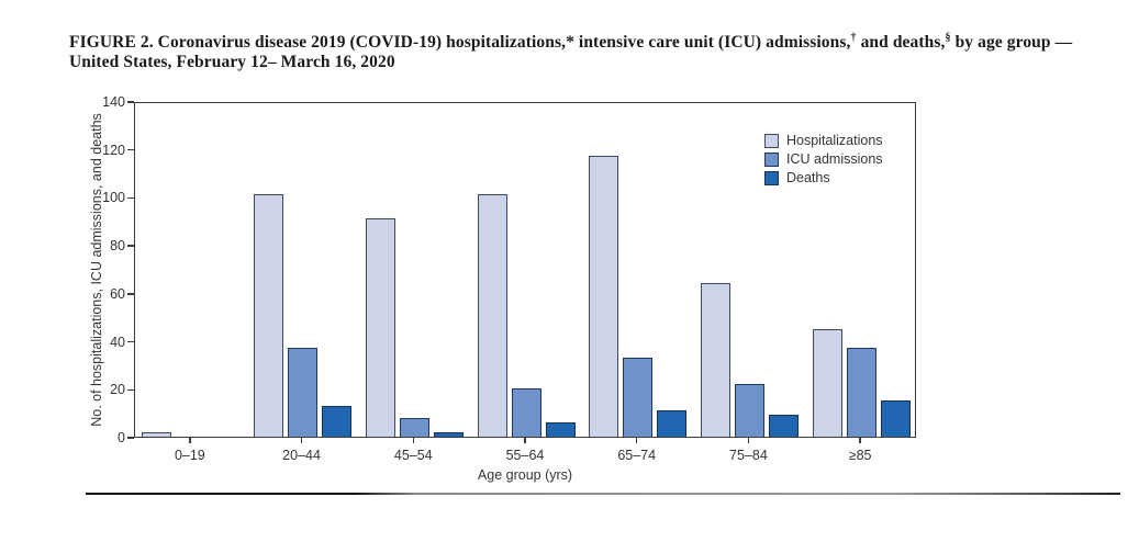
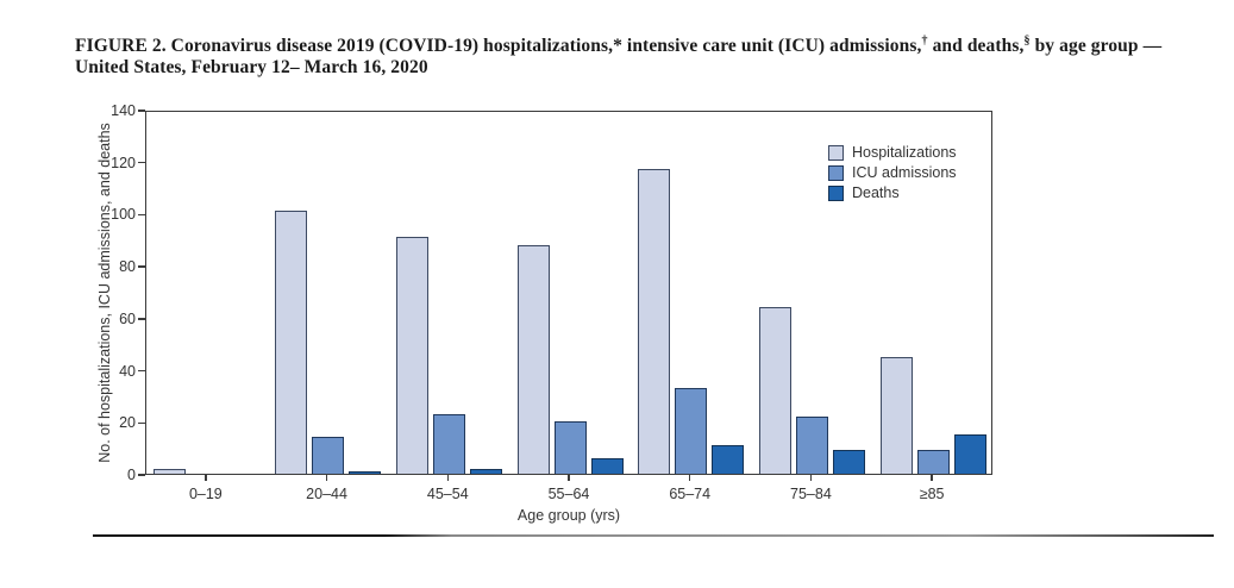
ICU admissions/20–44: 37 -> 14
Deaths/20–44: 13 -> 1
ICU admissions/45–54: 8 -> 23
Hospitalizations/55–64: 101 -> 88
ICU admissions/≥85: 37 -> 9
